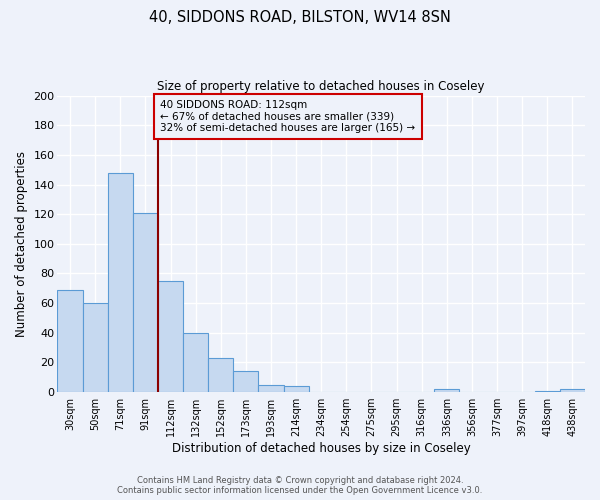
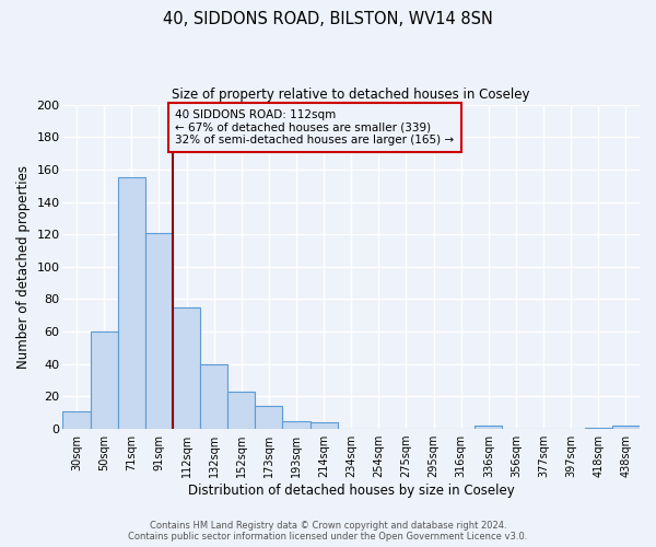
30sqm: 69 -> 11
71sqm: 148 -> 155
